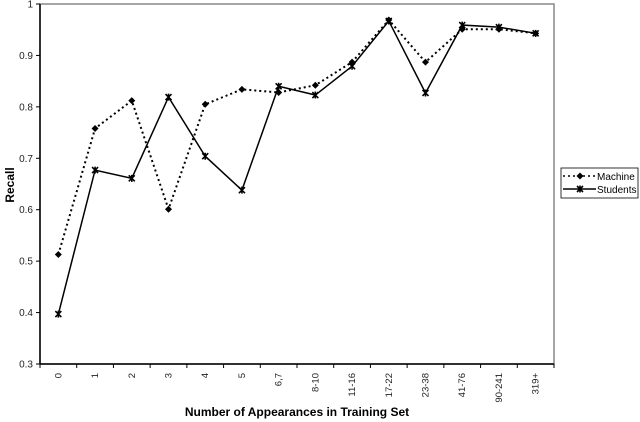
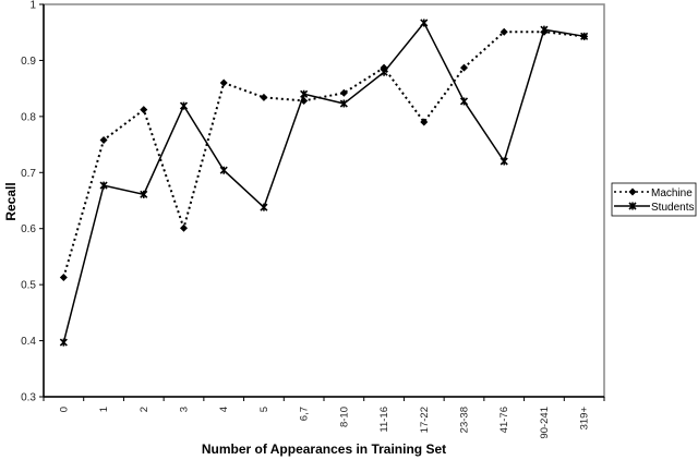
Machine/4: 0.81 -> 0.86
Machine/17-22: 0.97 -> 0.79
Students/41-76: 0.96 -> 0.72
